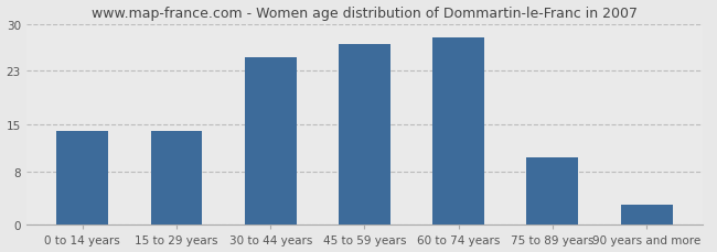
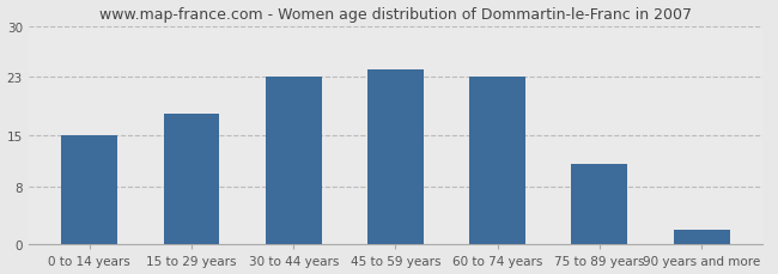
0 to 14 years: 14 -> 15
15 to 29 years: 14 -> 18
30 to 44 years: 25 -> 23
45 to 59 years: 27 -> 24
60 to 74 years: 28 -> 23
75 to 89 years: 10 -> 11
90 years and more: 3 -> 2
